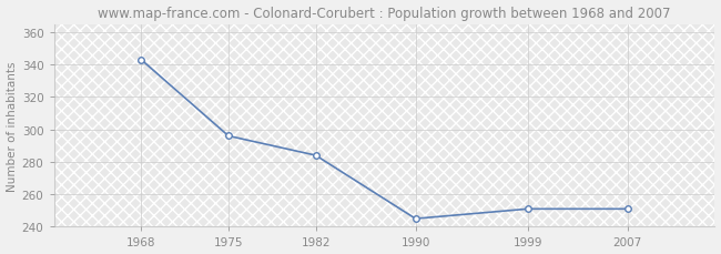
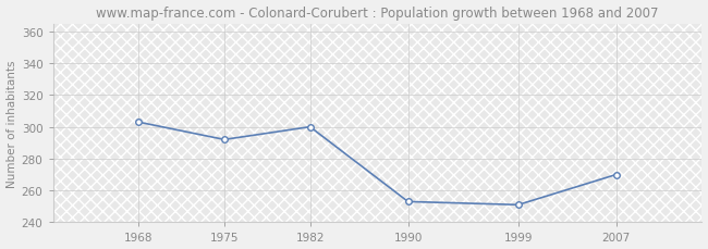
1968: 343 -> 303
1975: 296 -> 292
1982: 284 -> 300
1990: 245 -> 253
2007: 251 -> 270
